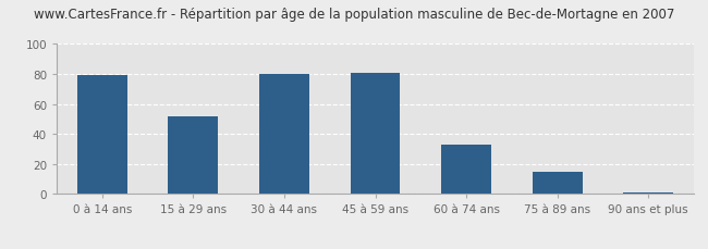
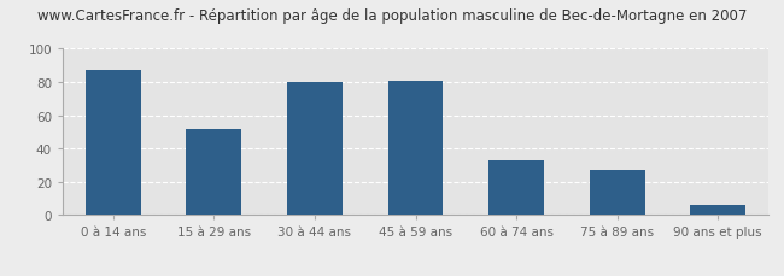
0 à 14 ans: 79 -> 87
75 à 89 ans: 15 -> 27
90 ans et plus: 1 -> 6
